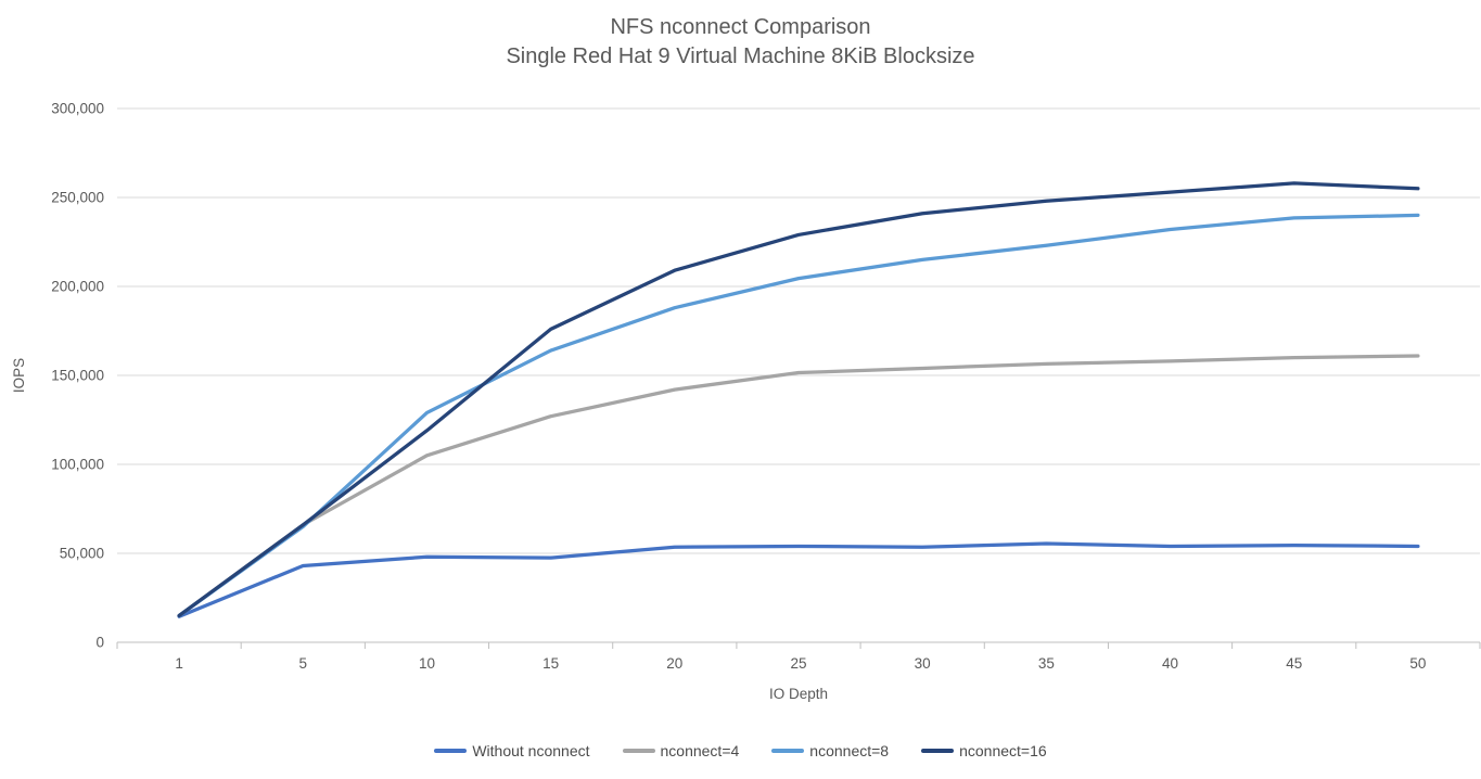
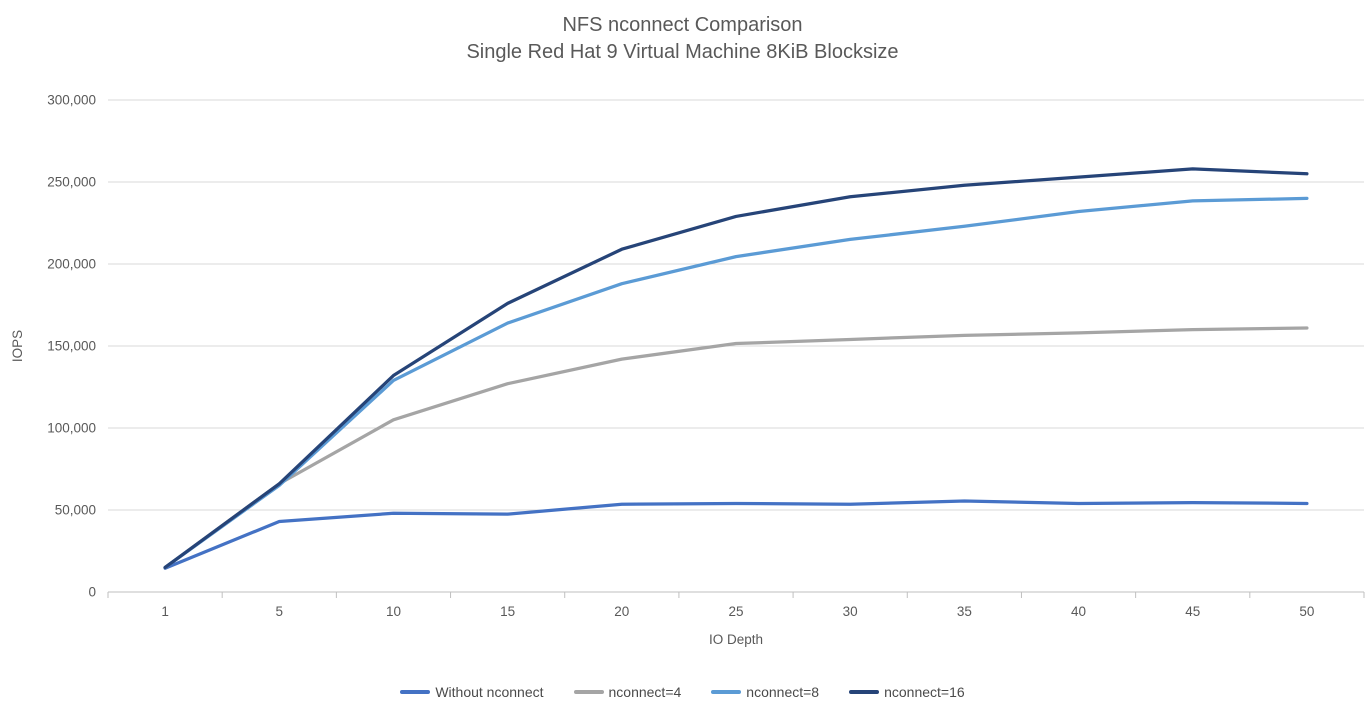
nconnect=16/10: 119000 -> 132000
